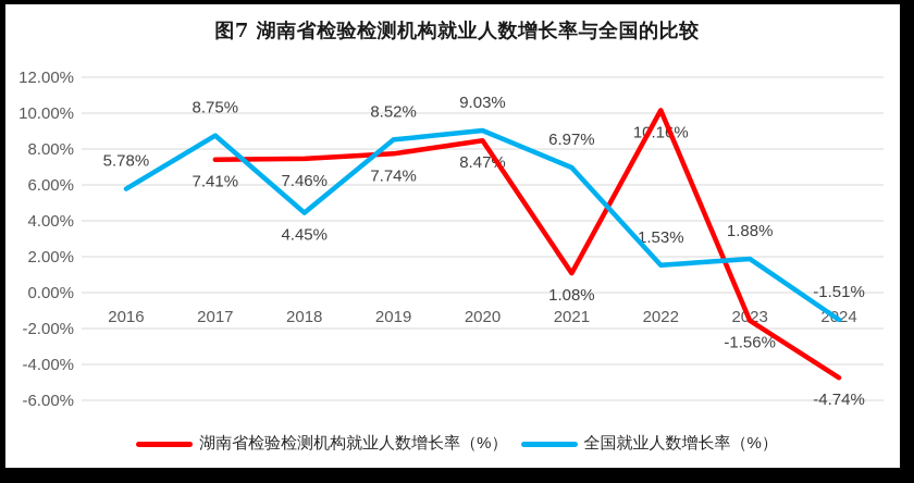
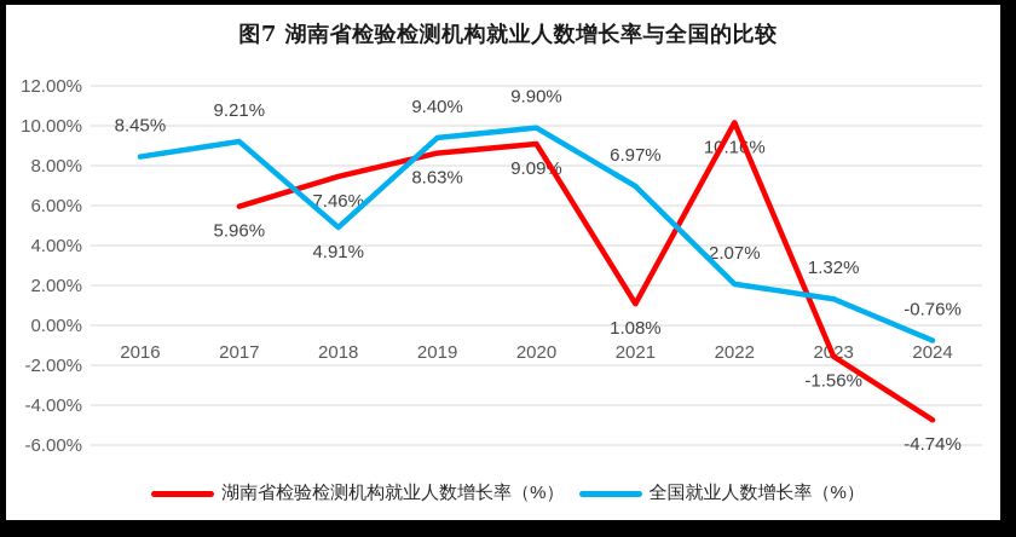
全国就业人数增长率（%）/2016: 5.78% -> 8.45%
湖南省检验检测机构就业人数增长率（%）/2017: 7.41% -> 5.96%
全国就业人数增长率（%）/2017: 8.75% -> 9.21%
全国就业人数增长率（%）/2018: 4.45% -> 4.91%
湖南省检验检测机构就业人数增长率（%）/2019: 7.74% -> 8.63%
全国就业人数增长率（%）/2019: 8.52% -> 9.40%
湖南省检验检测机构就业人数增长率（%）/2020: 8.47% -> 9.09%
全国就业人数增长率（%）/2020: 9.03% -> 9.90%
全国就业人数增长率（%）/2022: 1.53% -> 2.07%
全国就业人数增长率（%）/2023: 1.88% -> 1.32%
全国就业人数增长率（%）/2024: -1.51% -> -0.76%
